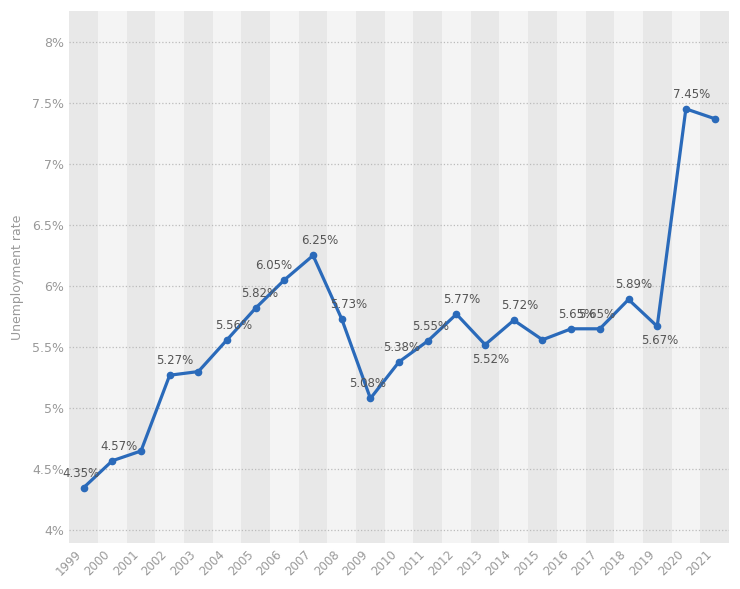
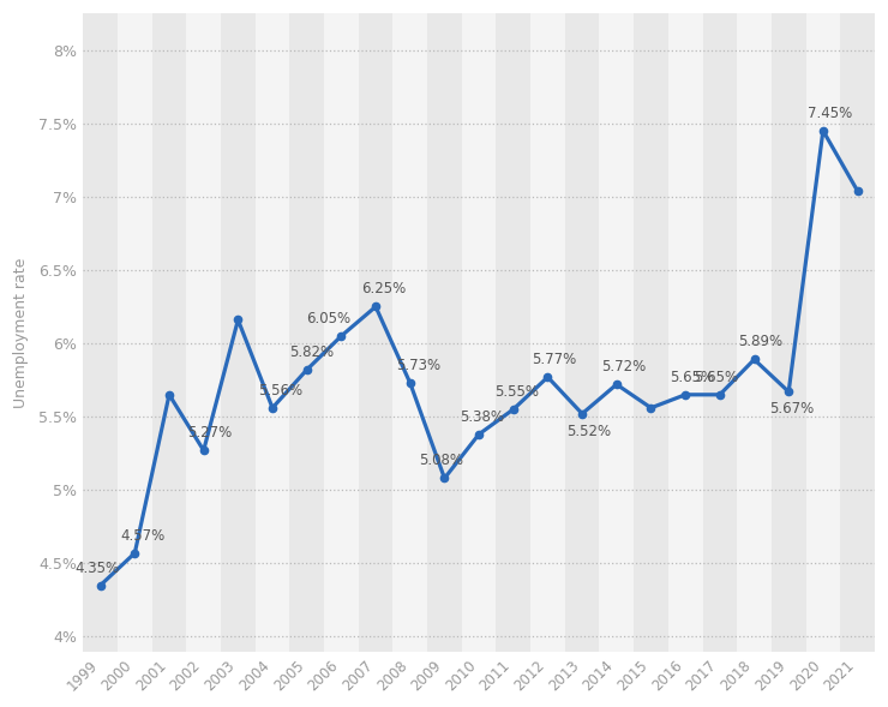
2001: 4.65% -> 5.65%
2003: 5.30% -> 6.16%
2021: 7.37% -> 7.04%
